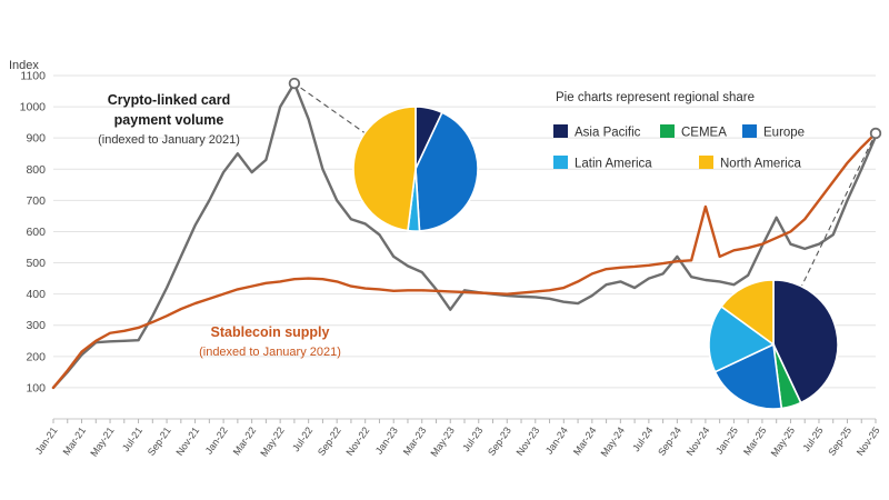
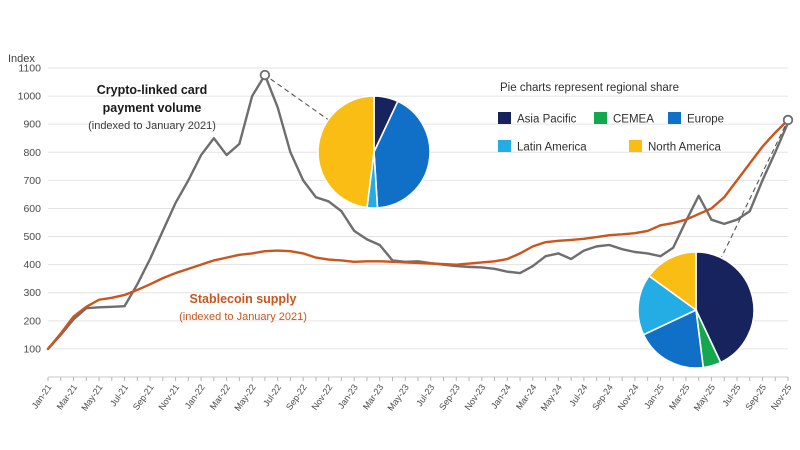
Crypto-linked card payment volume/May-23: 350 -> 410
Crypto-linked card payment volume/Sep-24: 520 -> 470
Stablecoin supply/Nov-24: 680 -> 510
